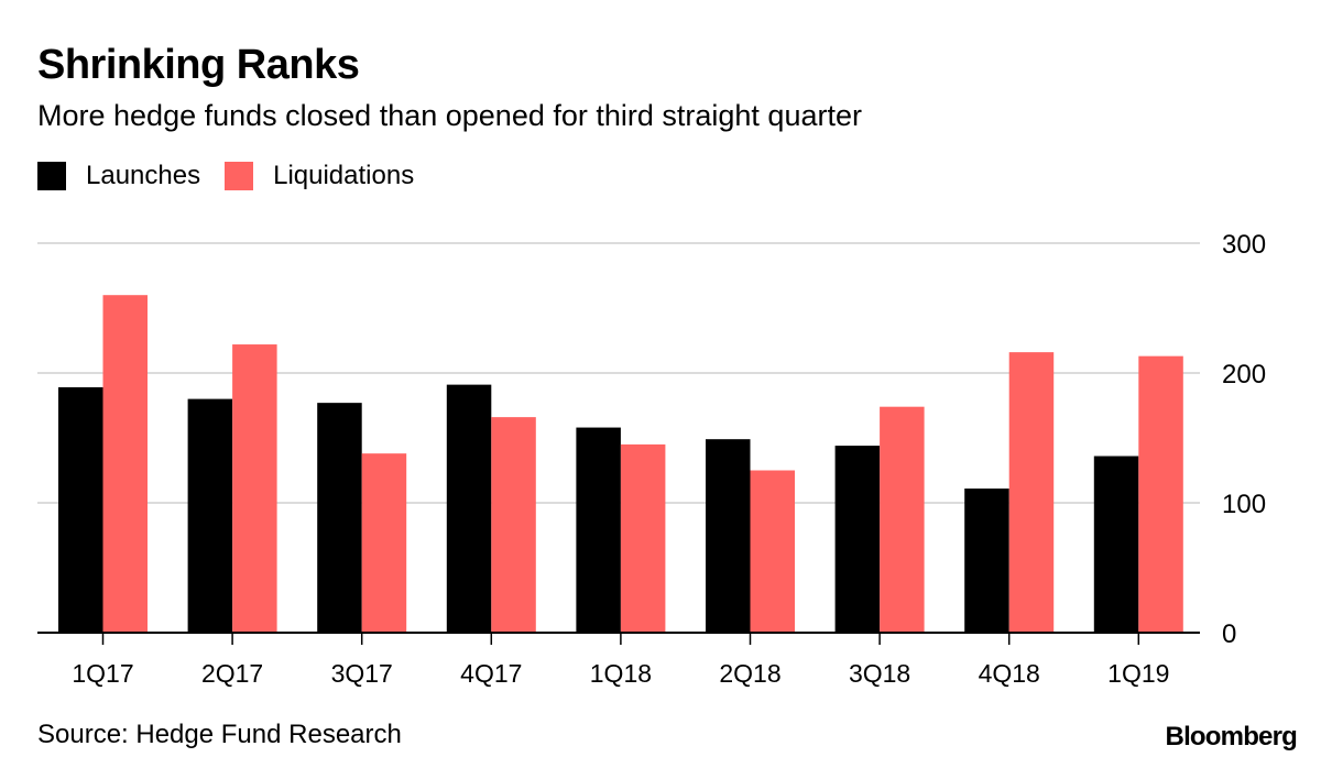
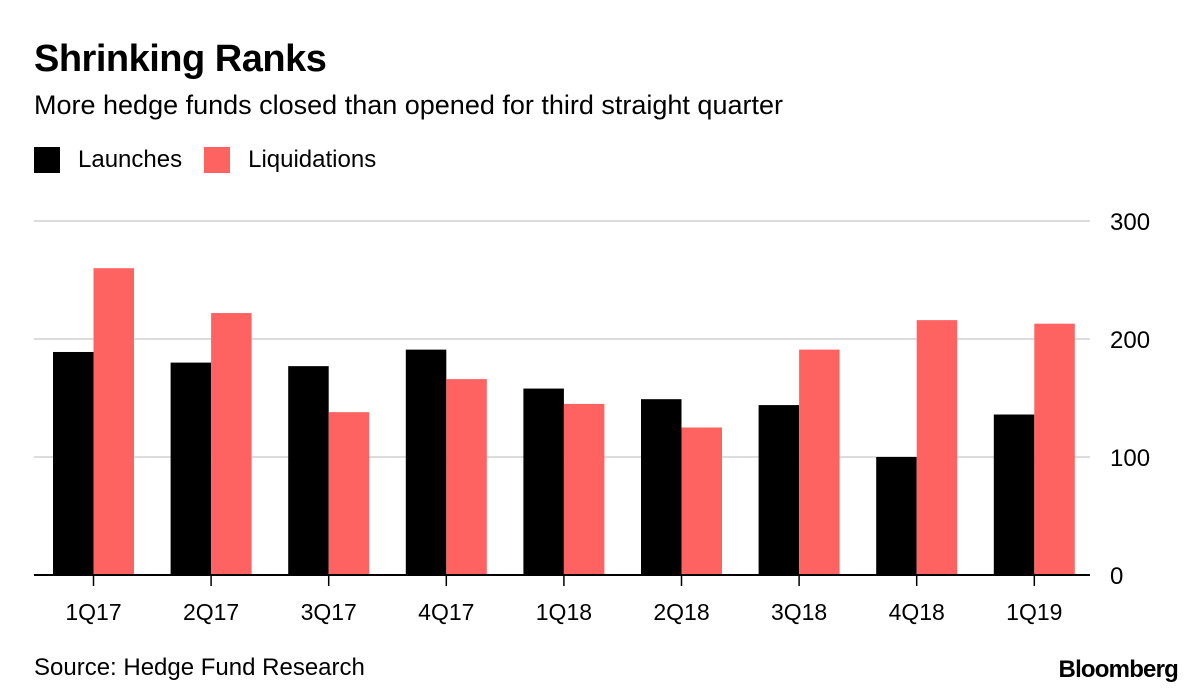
Liquidations/3Q18: 174 -> 191
Launches/4Q18: 111 -> 100
